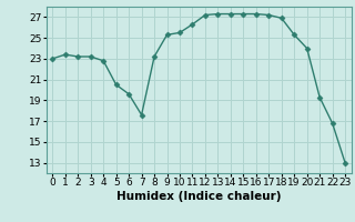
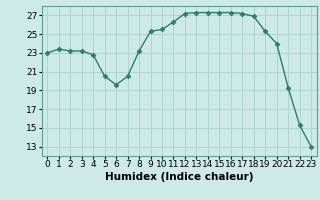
7: 17.6 -> 20.5
22: 16.8 -> 15.3
